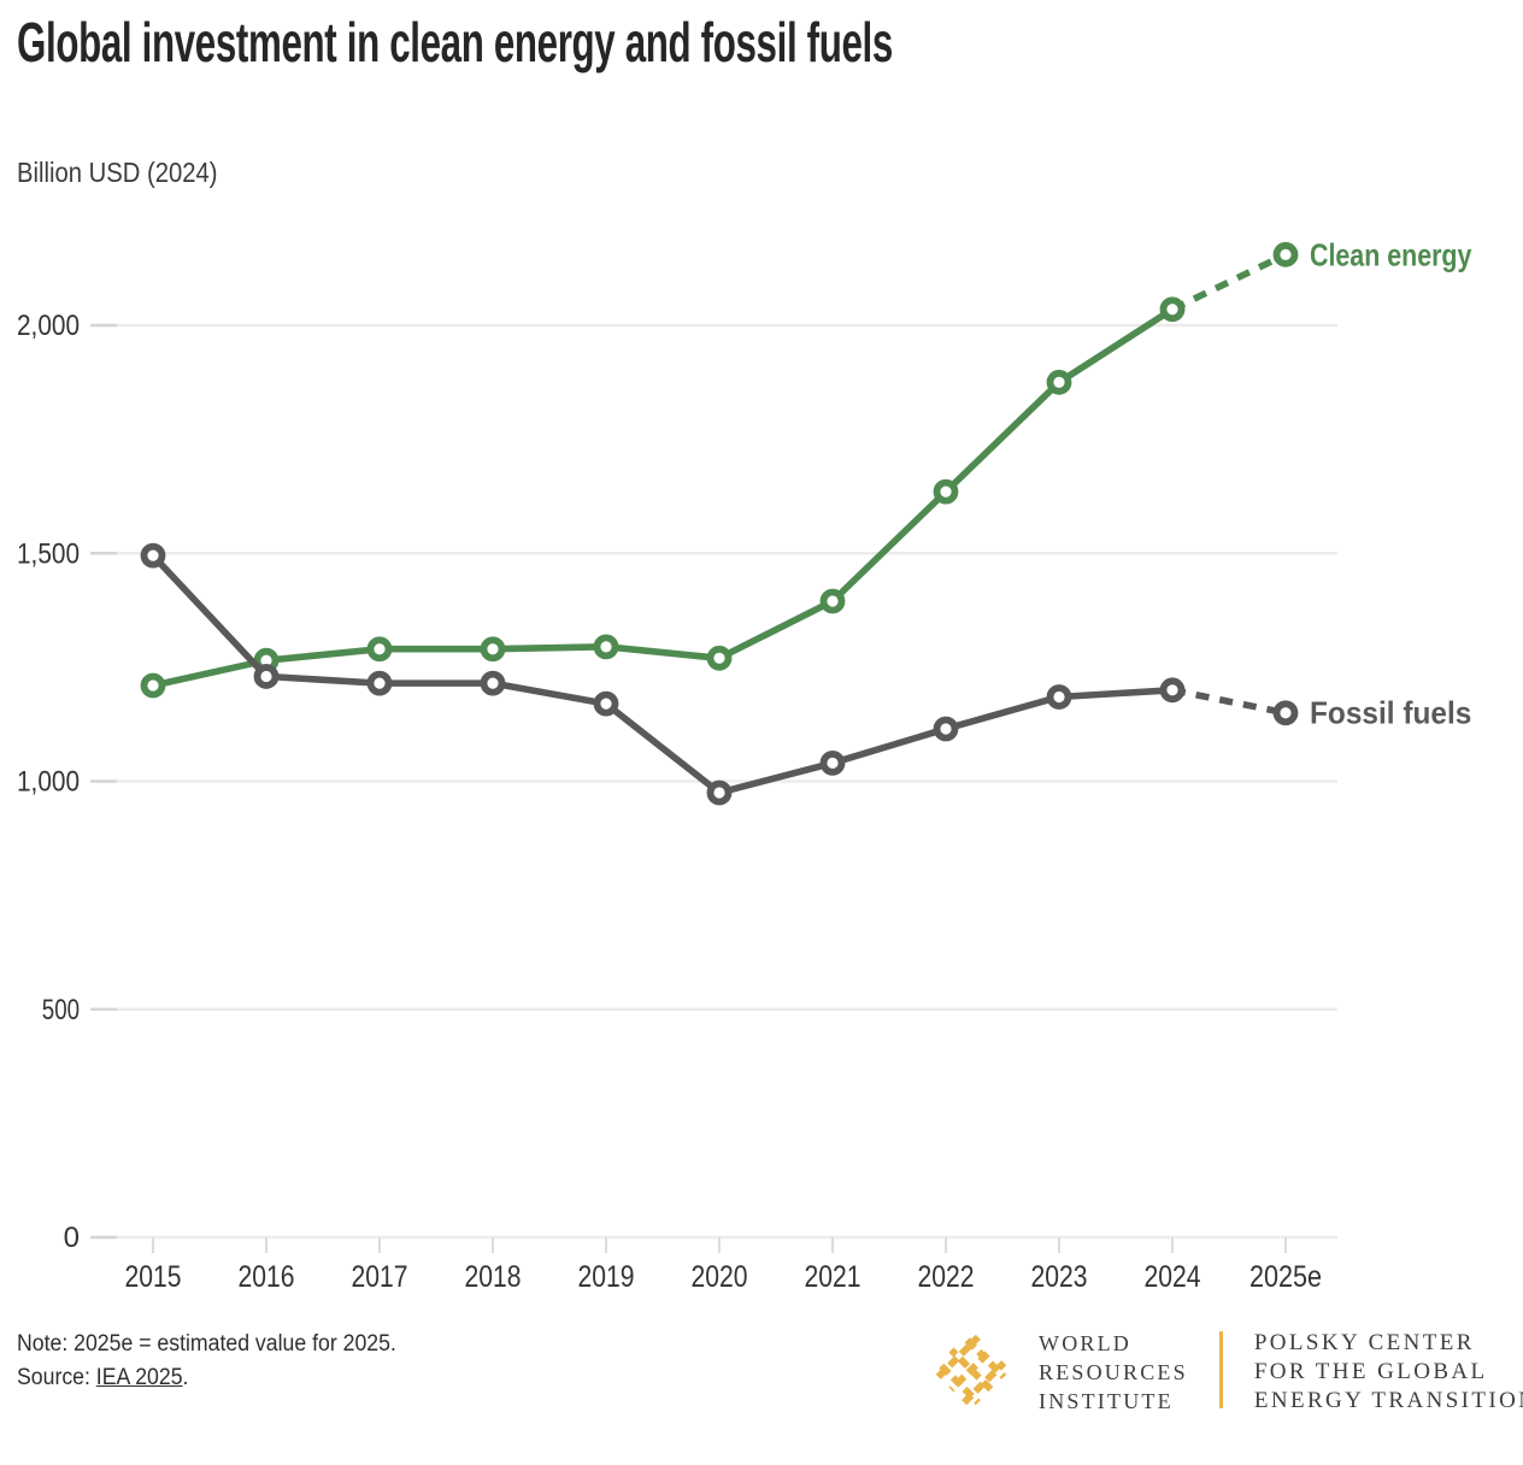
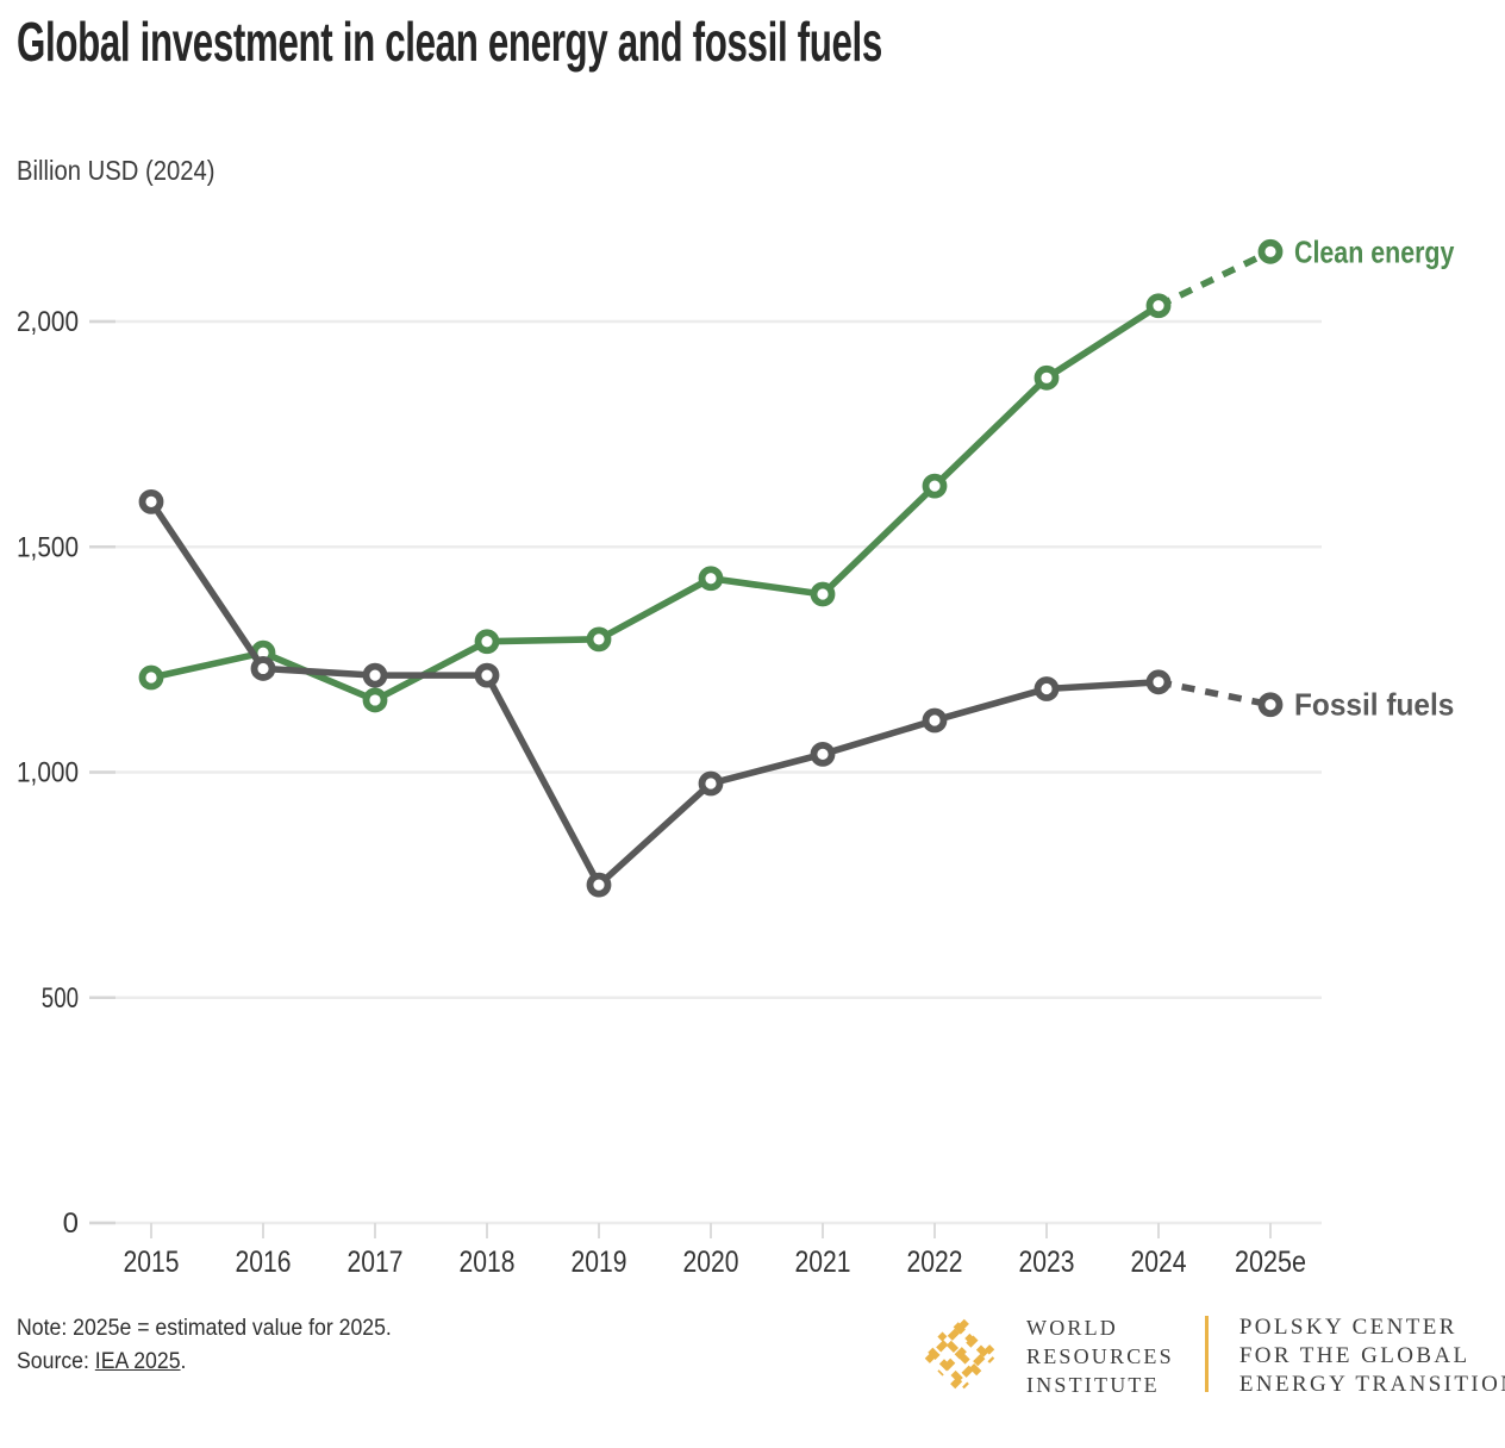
Fossil fuels/2015: 1500 -> 1600
Clean energy/2017: 1290 -> 1160
Fossil fuels/2019: 1170 -> 750
Clean energy/2020: 1270 -> 1430
